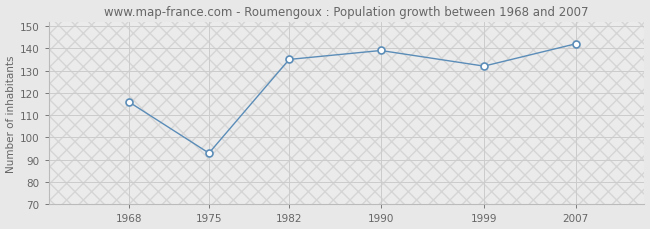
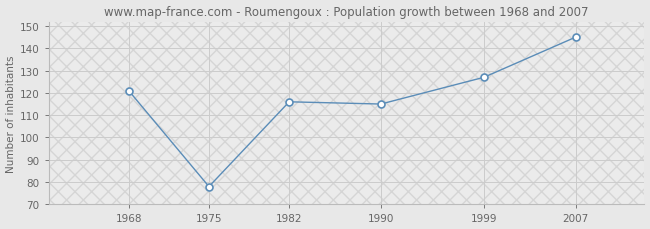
1968: 116 -> 121
1975: 93 -> 78
1982: 135 -> 116
1990: 139 -> 115
1999: 132 -> 127
2007: 142 -> 145
